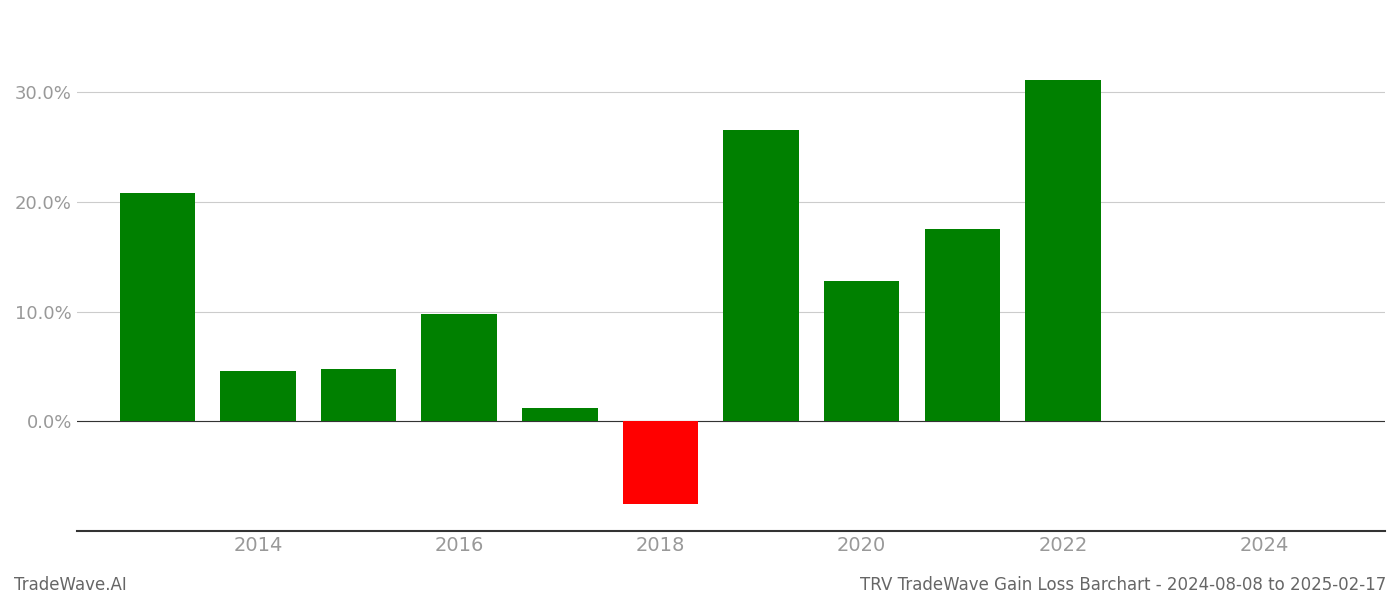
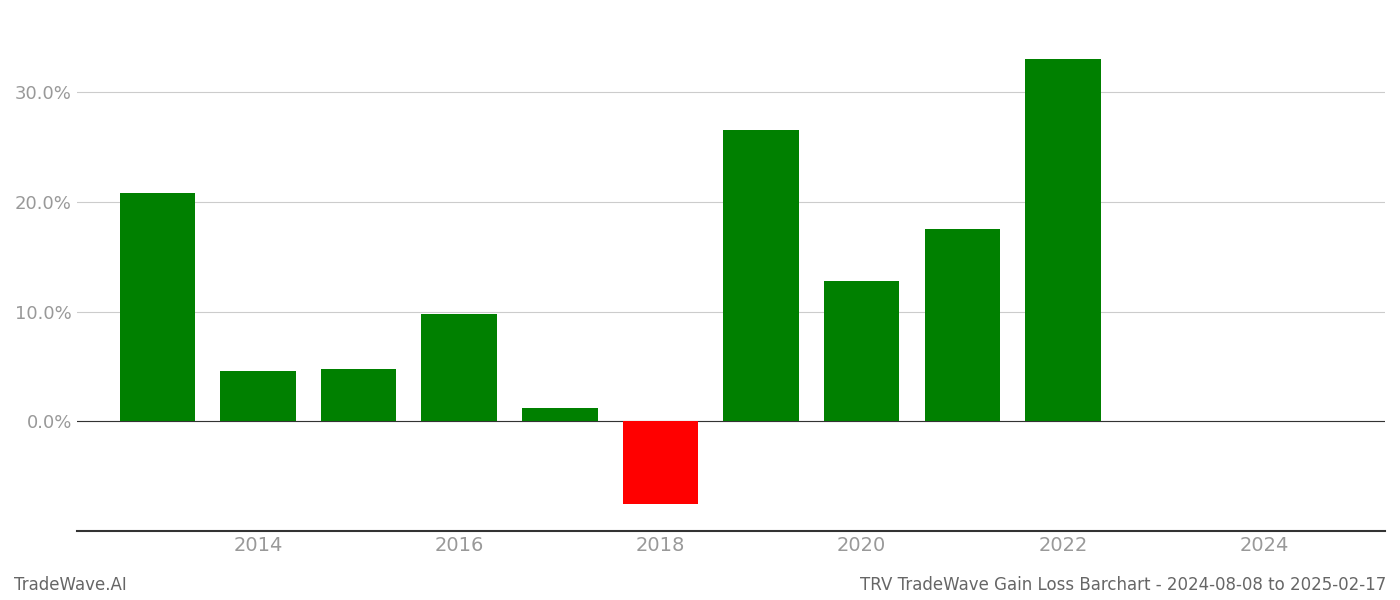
2022: 31.1% -> 33.0%
